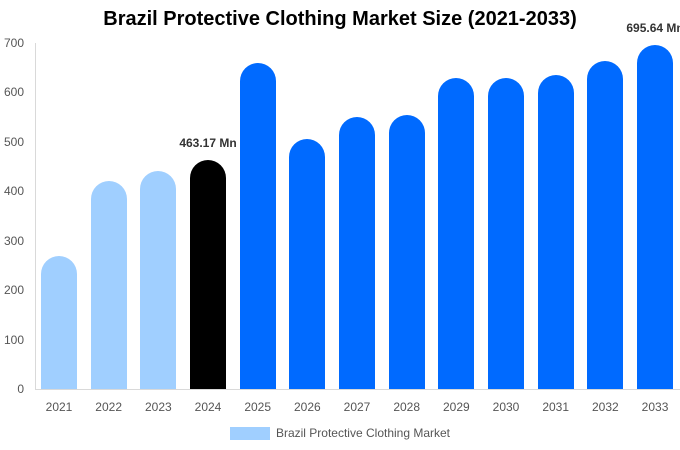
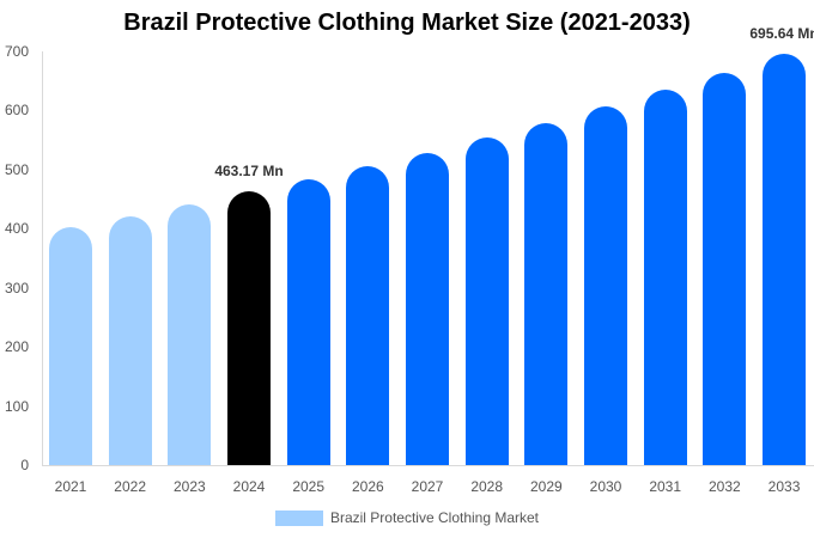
2021: 270 -> 400
2025: 660 -> 480
2027: 550 -> 530
2029: 630 -> 580
2030: 630 -> 610
